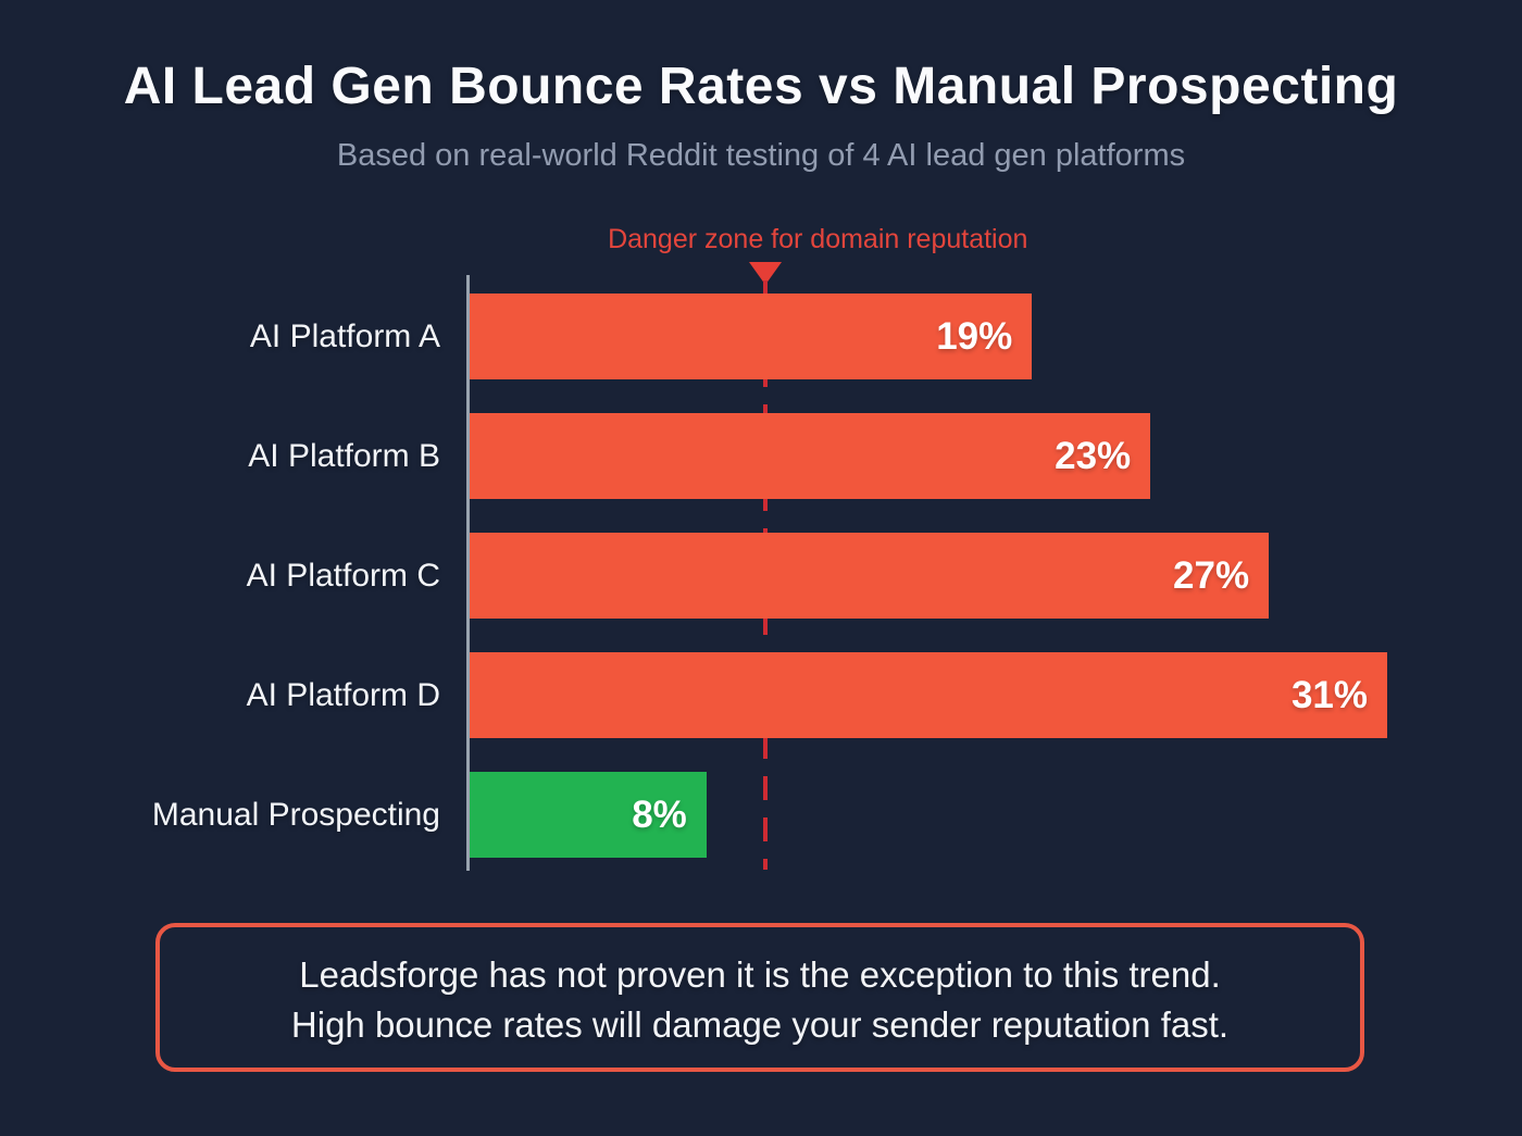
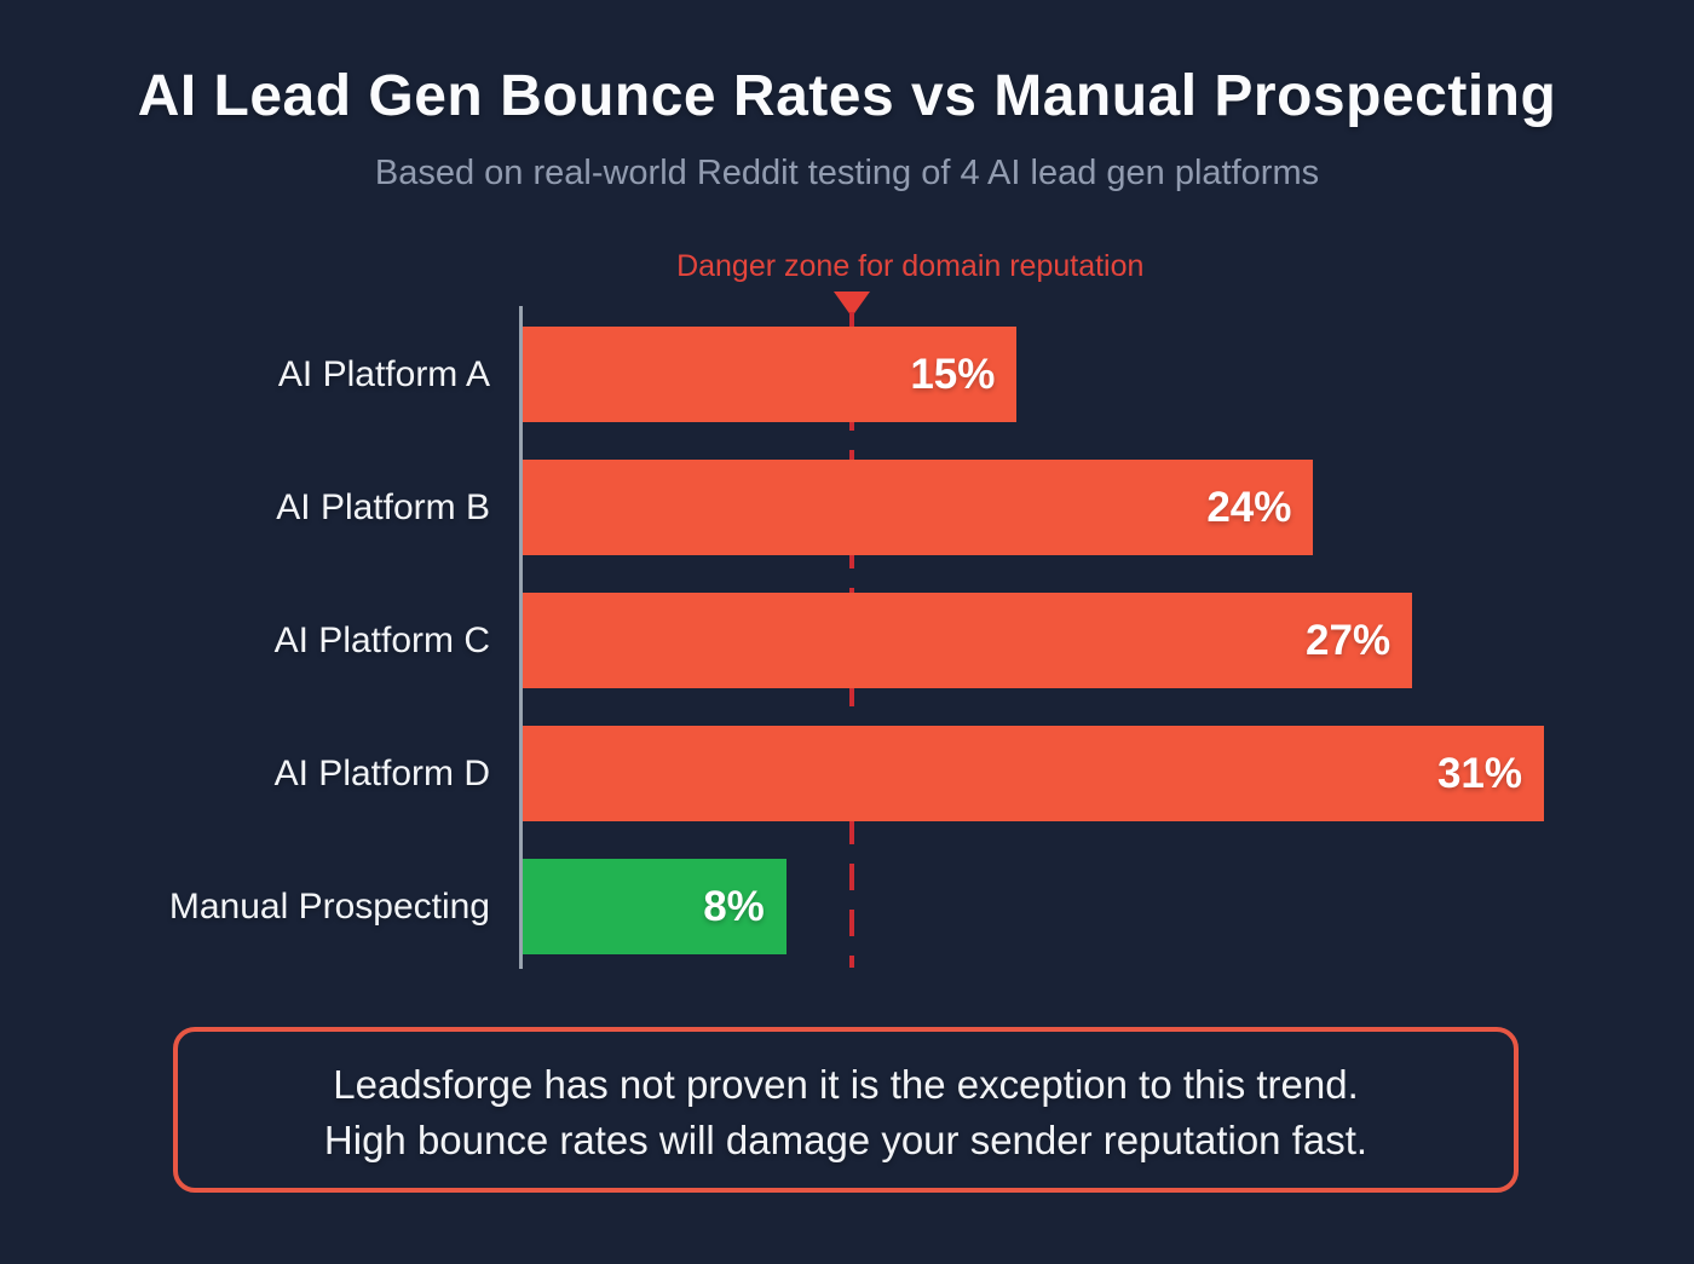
AI Platform A: 19% -> 15%
AI Platform B: 23% -> 24%
